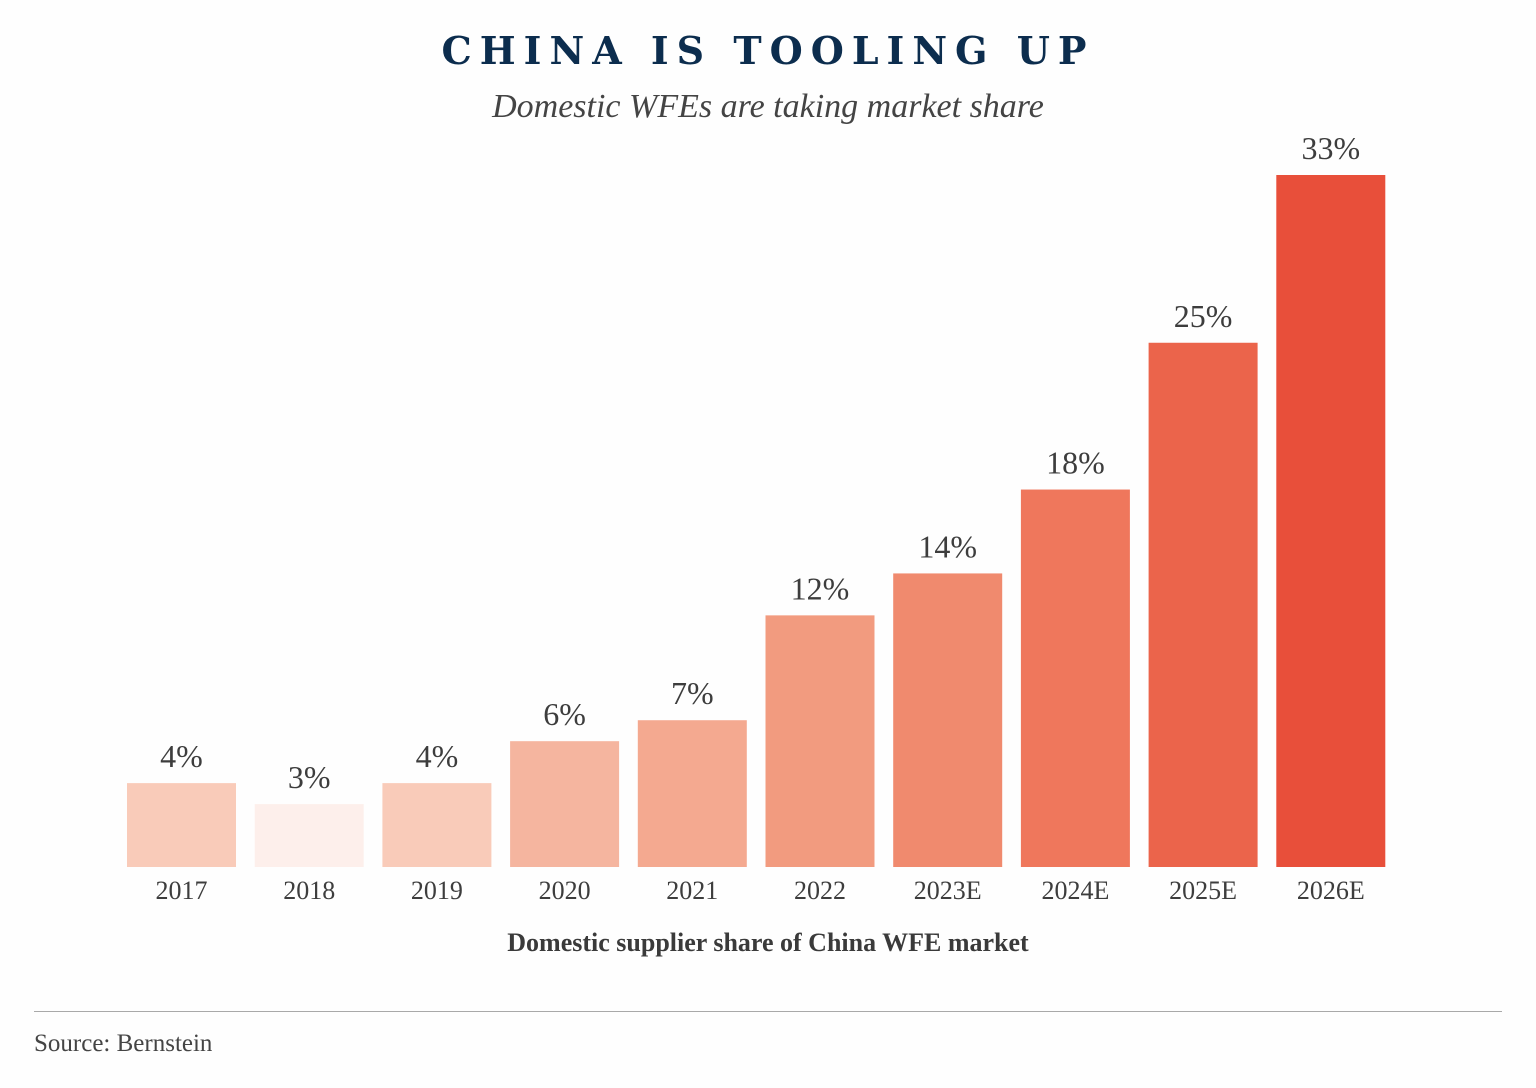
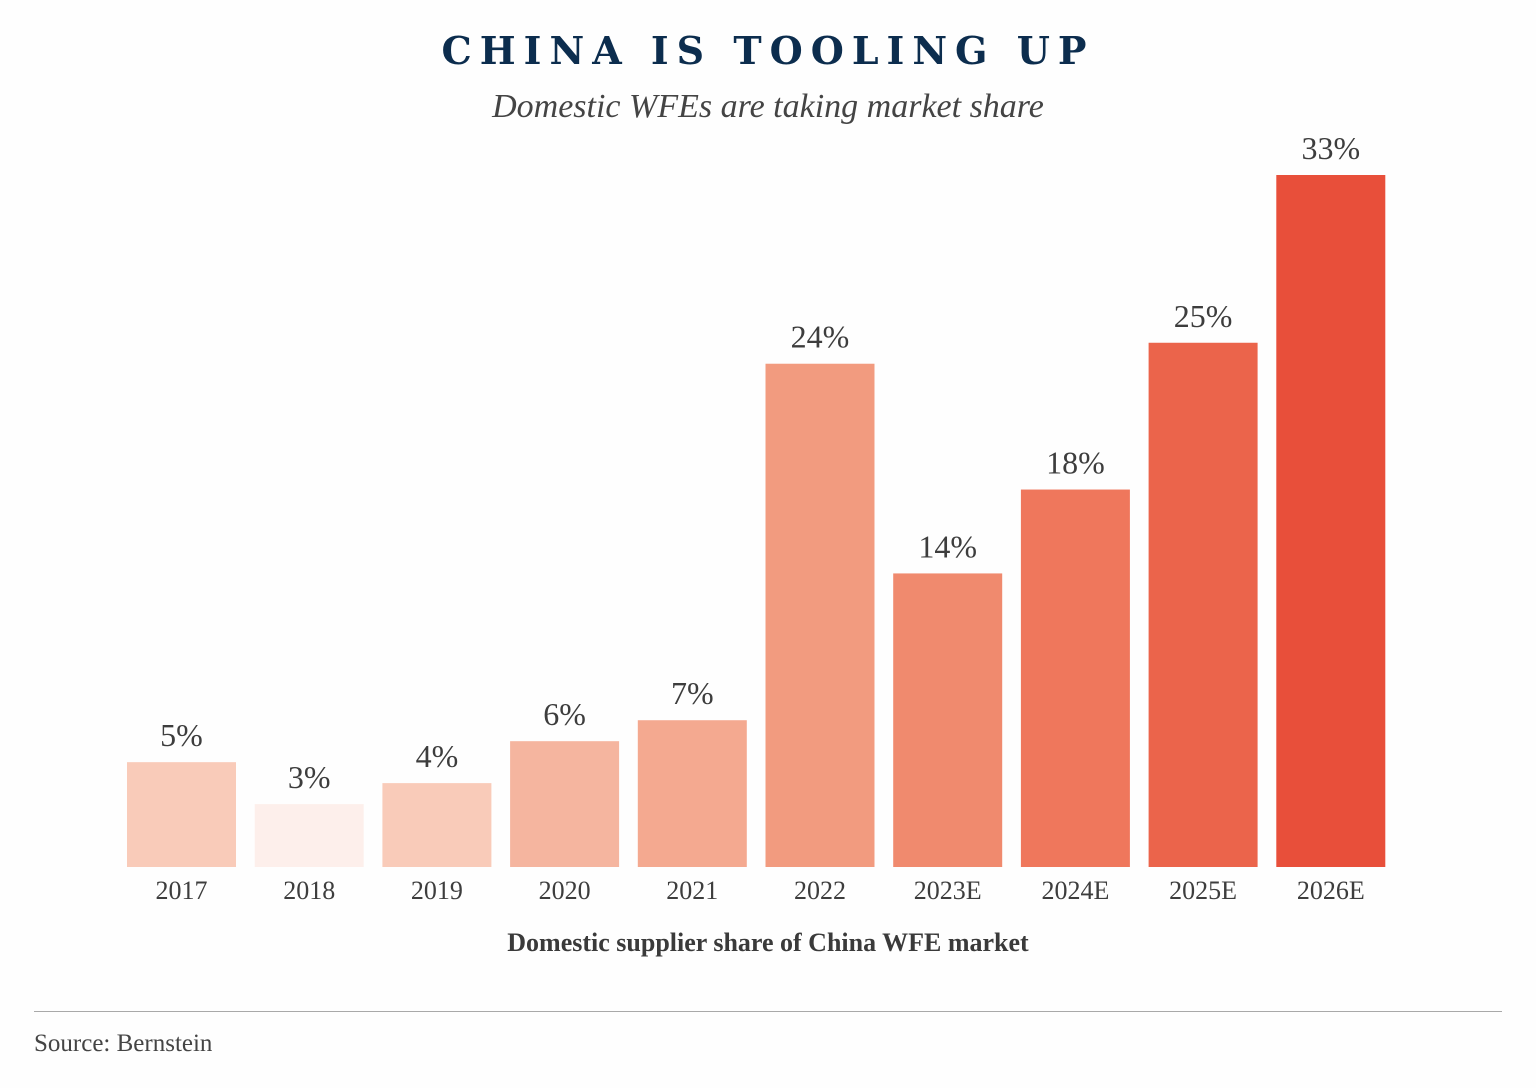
2017: 4% -> 5%
2022: 12% -> 24%
